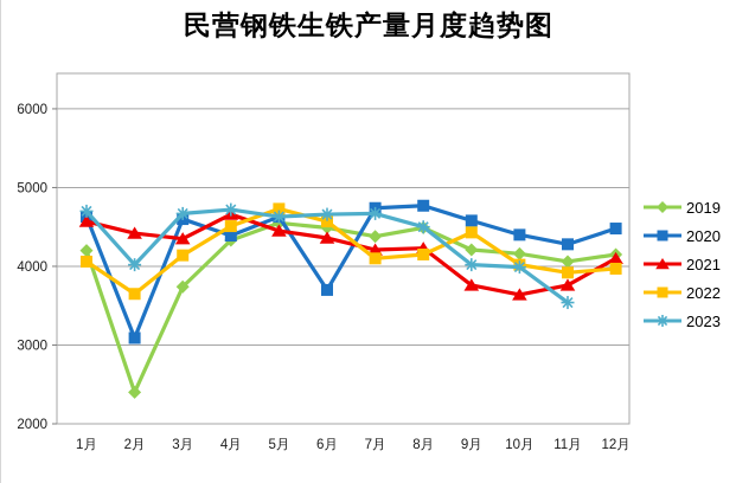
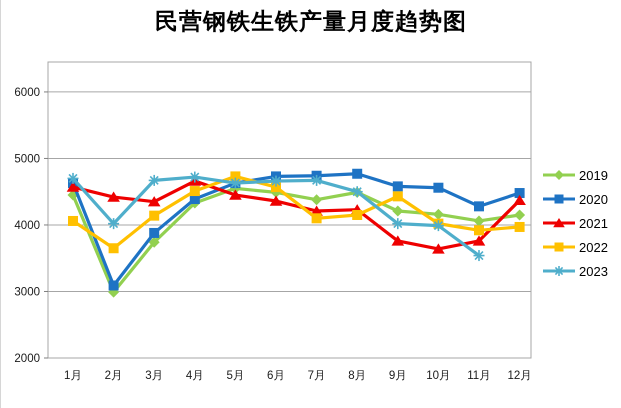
2019/1月: 4200 -> 4400
2019/2月: 2400 -> 3000
2020/3月: 4600 -> 3900
2020/6月: 3700 -> 4700
2020/10月: 4400 -> 4600
2021/12月: 4100 -> 4400
